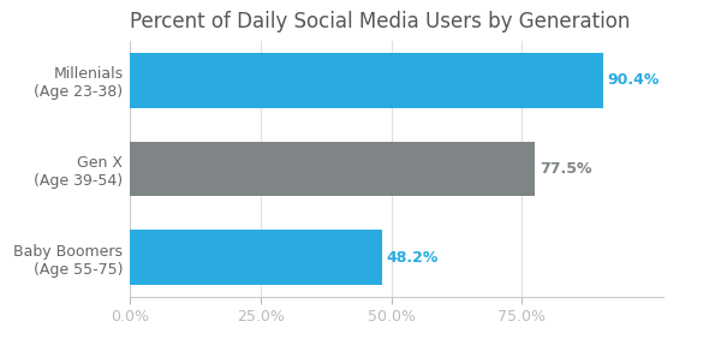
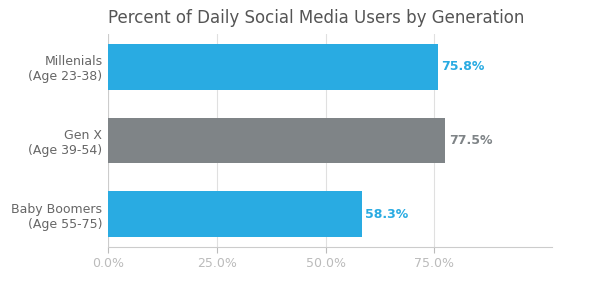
Millenials (Age 23-38): 90.4% -> 75.8%
Baby Boomers (Age 55-75): 48.2% -> 58.3%
